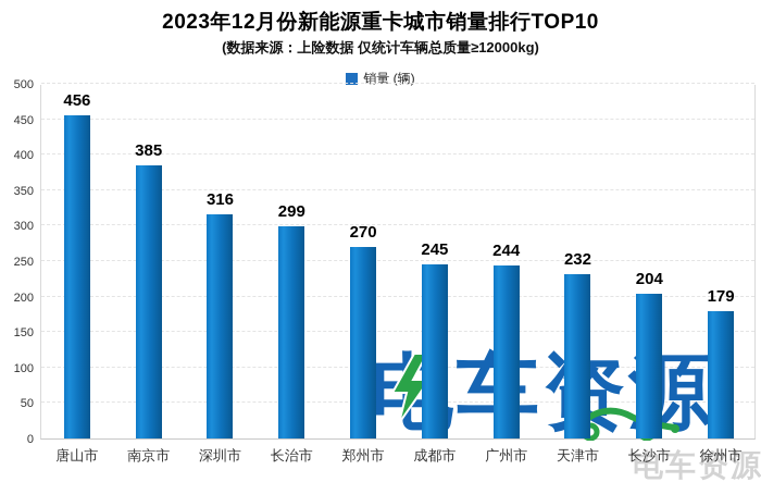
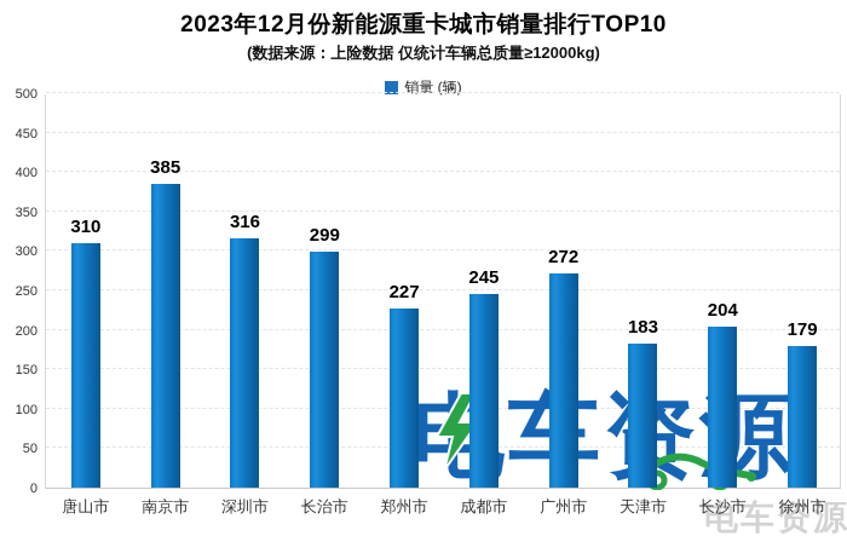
唐山市: 456 -> 310
郑州市: 270 -> 227
广州市: 244 -> 272
天津市: 232 -> 183
